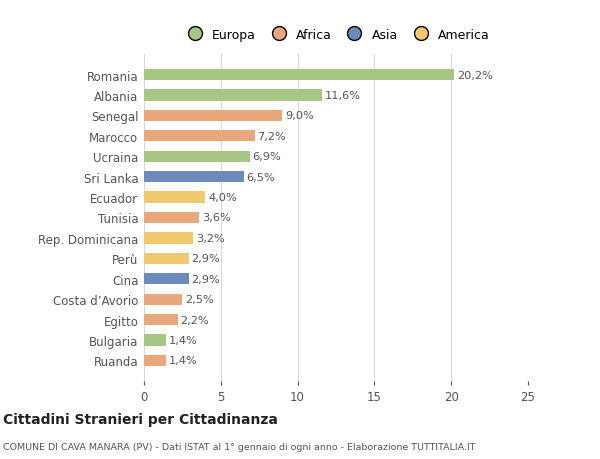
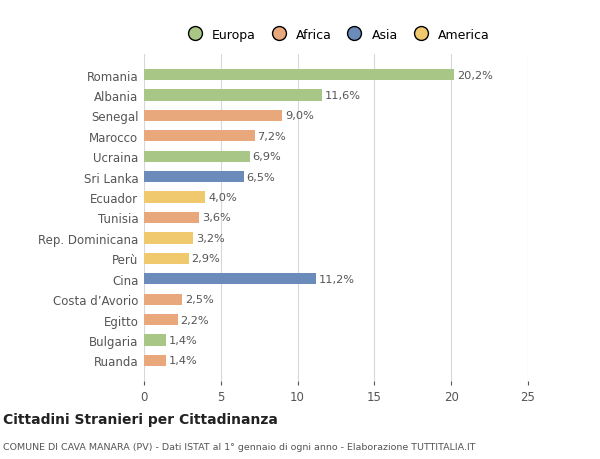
Cina: 2,9% -> 11,2%
